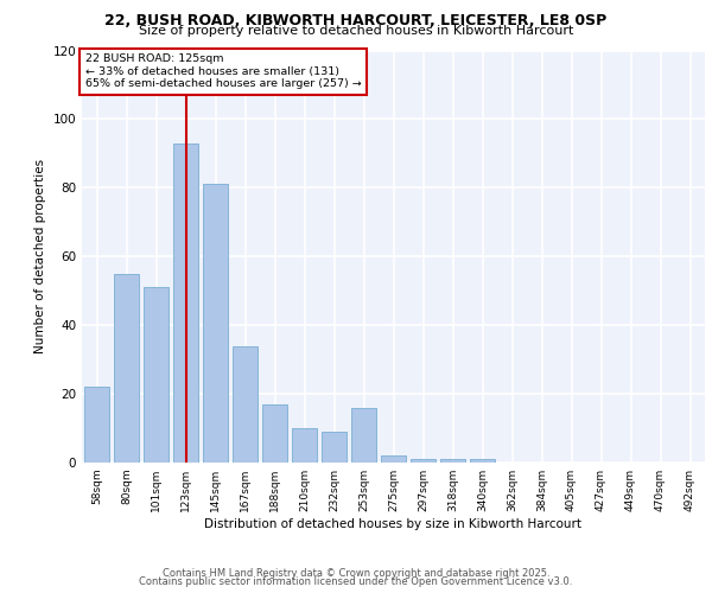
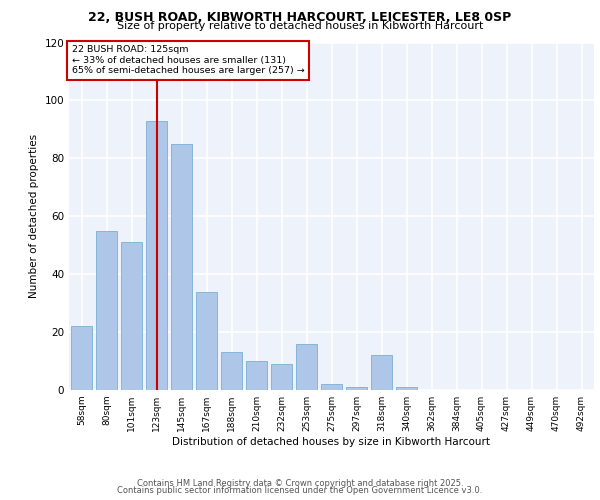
145sqm: 81 -> 85
188sqm: 17 -> 13
318sqm: 1 -> 12
